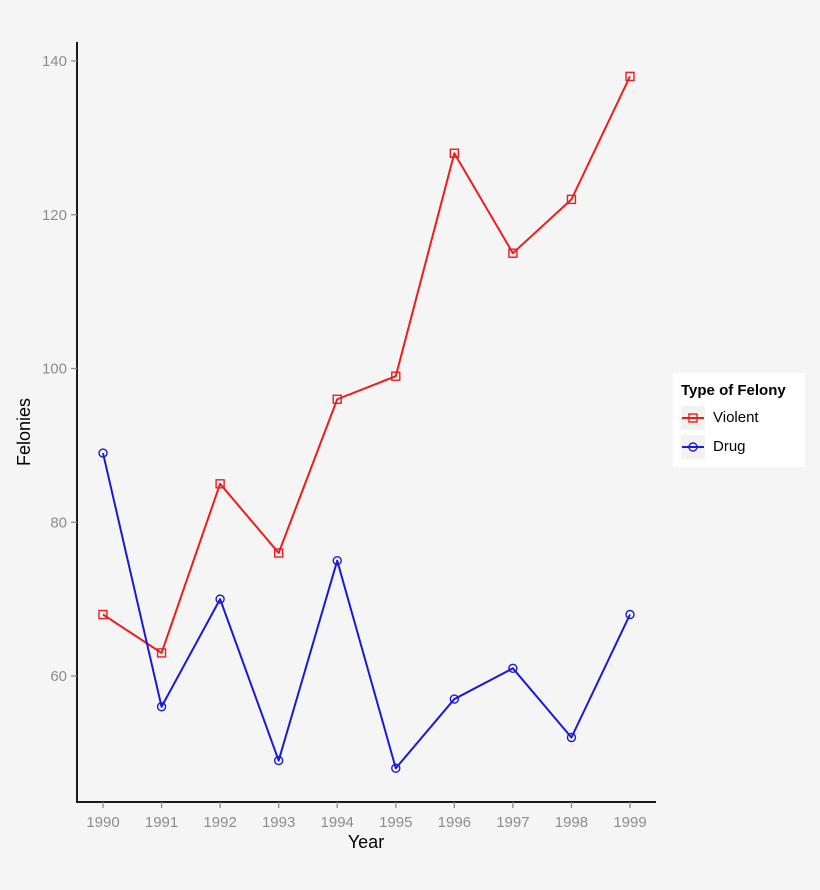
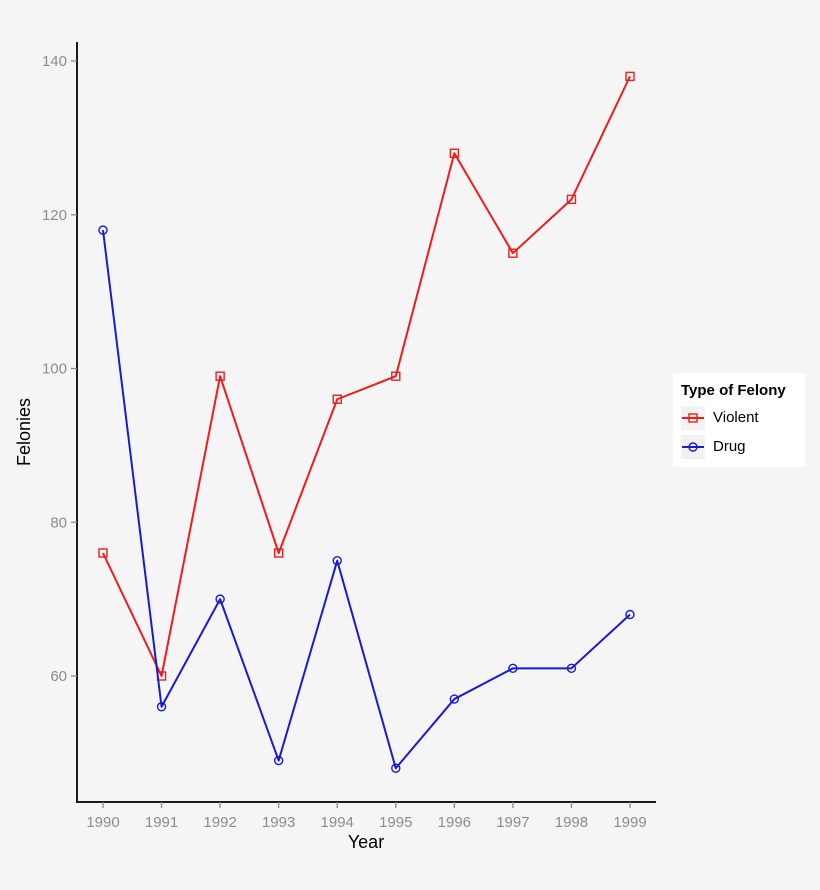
Violent/1990: 68 -> 76
Drug/1990: 89 -> 118
Violent/1991: 63 -> 60
Violent/1992: 85 -> 99
Drug/1998: 52 -> 61
